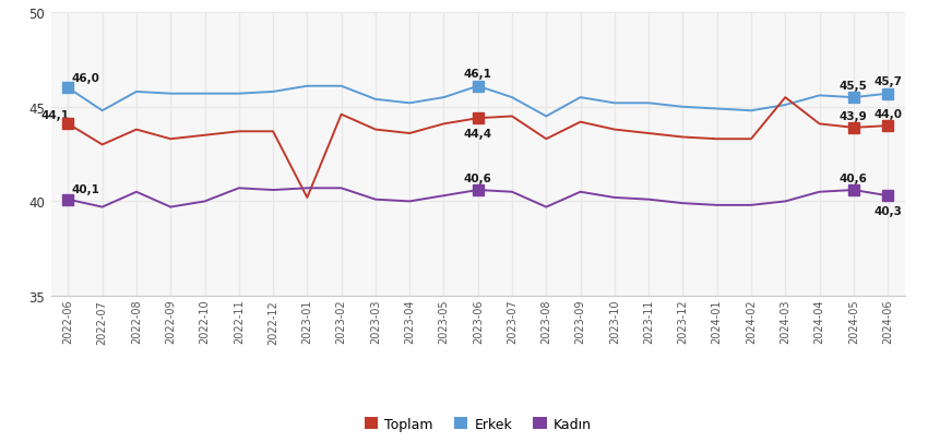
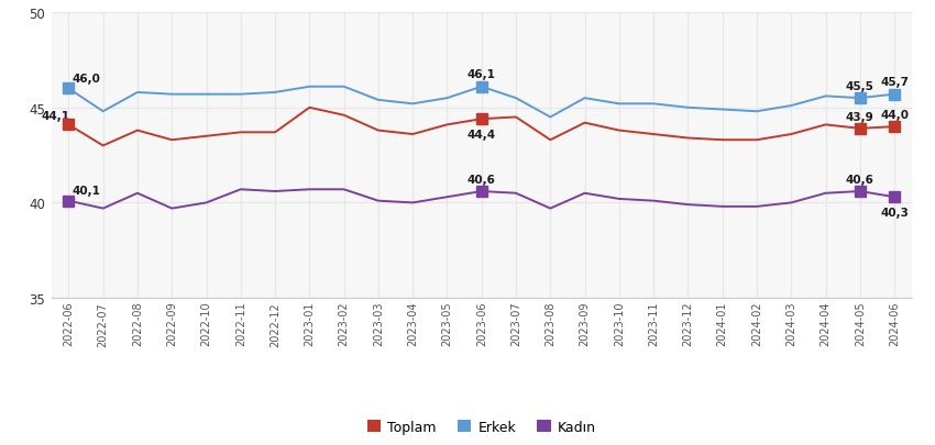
Toplam/2023-01: 40.2 -> 45.0
Toplam/2024-03: 45.5 -> 43.6
